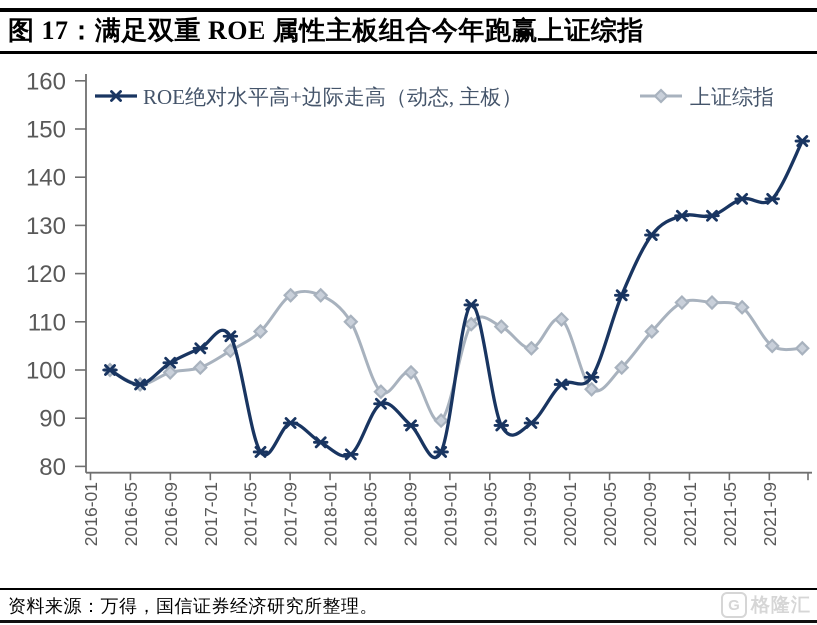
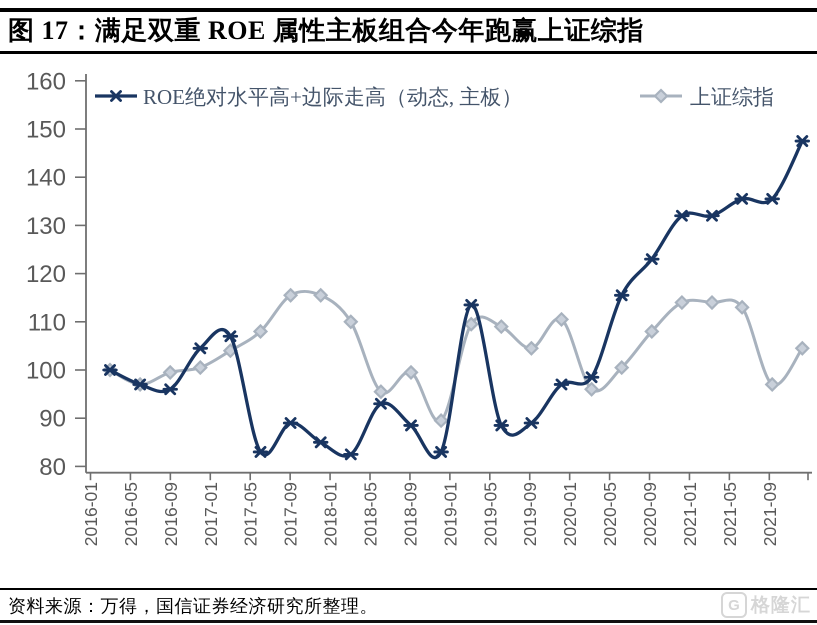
ROE绝对水平高+边际走高（动态, 主板）/2016-09: 102 -> 96
ROE绝对水平高+边际走高（动态, 主板）/2020-09: 128 -> 123
上证综指/2021-09: 105 -> 97
